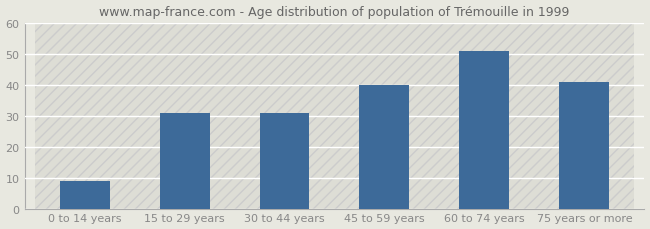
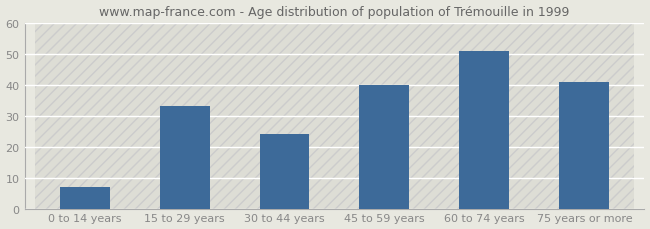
0 to 14 years: 9 -> 7
15 to 29 years: 31 -> 33
30 to 44 years: 31 -> 24
